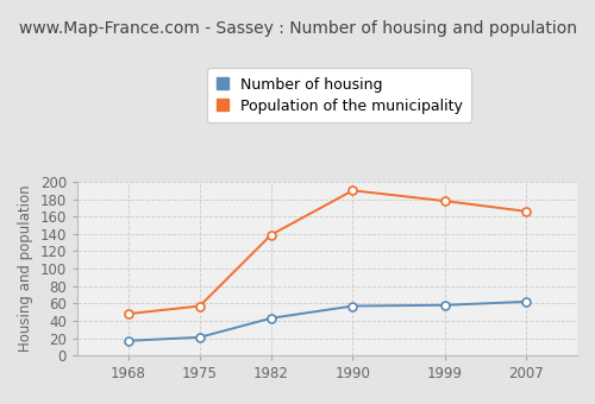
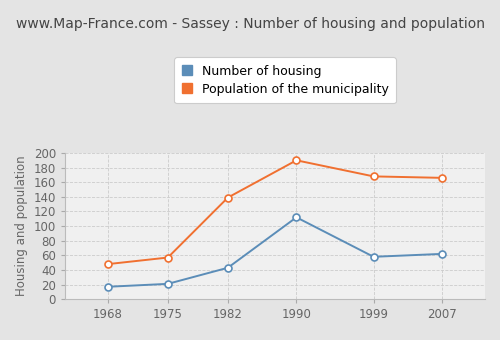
Number of housing/1990: 57 -> 112
Population of the municipality/1999: 178 -> 168
